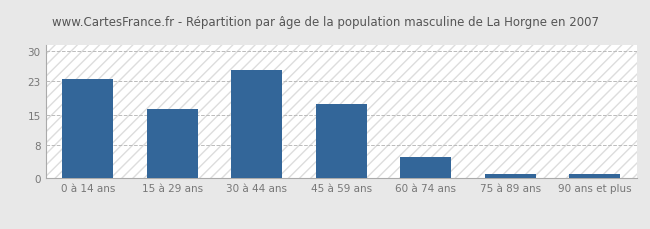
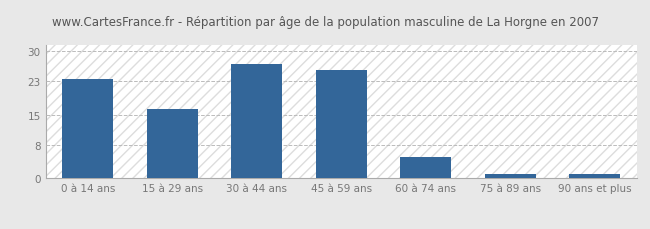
30 à 44 ans: 25.5 -> 27.0
45 à 59 ans: 17.5 -> 25.5
